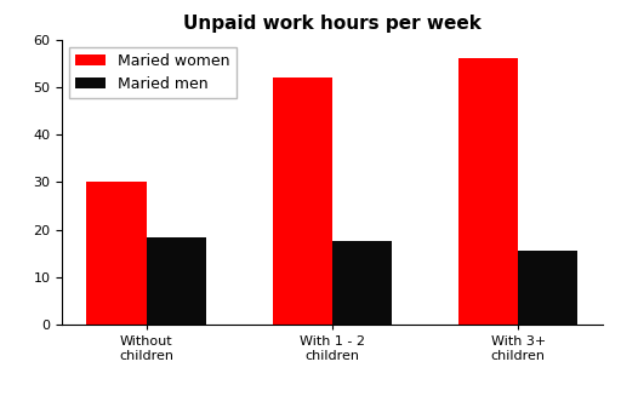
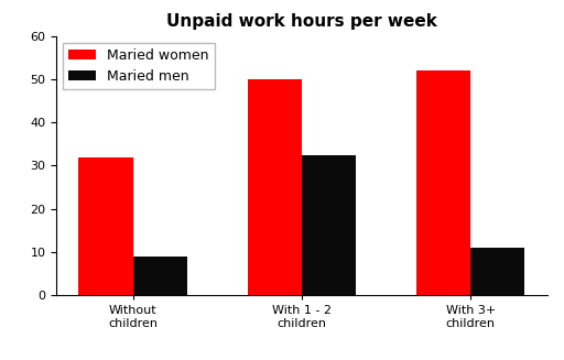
Maried women/Without children: 30 -> 32
Maried men/Without children: 18.5 -> 9.0
Maried women/With 1 - 2 children: 52 -> 50
Maried men/With 1 - 2 children: 17.5 -> 32.5
Maried women/With 3+ children: 56 -> 52
Maried men/With 3+ children: 15.5 -> 11.0
